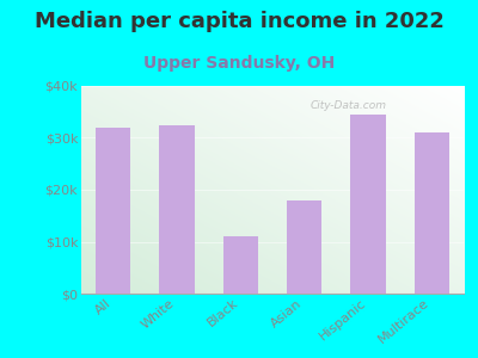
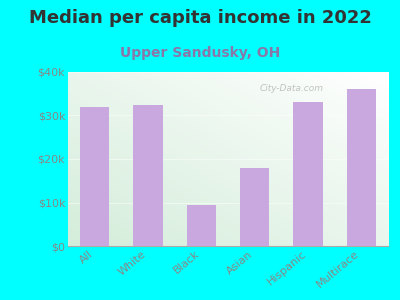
Black: $11.0k -> $9.5k
Hispanic: $34.5k -> $33.0k
Multirace: $31.0k -> $36.0k
